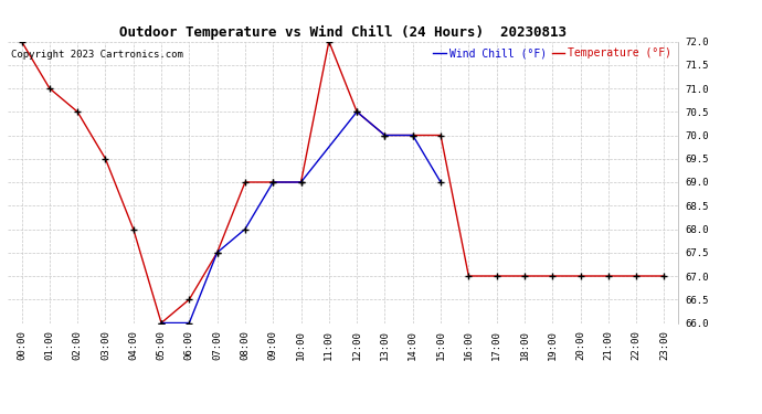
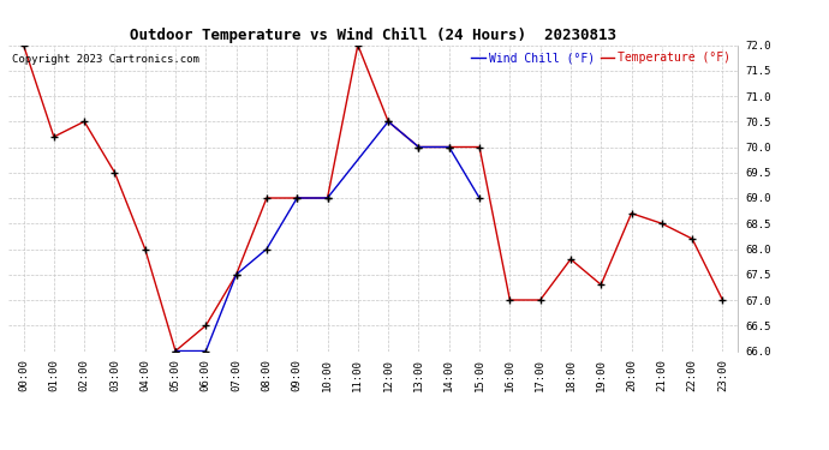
Temperature (°F)/01:00: 71.0 -> 70.2
Temperature (°F)/18:00: 67.0 -> 67.8
Temperature (°F)/19:00: 67.0 -> 67.3
Temperature (°F)/20:00: 67.0 -> 68.7
Temperature (°F)/21:00: 67.0 -> 68.5
Temperature (°F)/22:00: 67.0 -> 68.2
